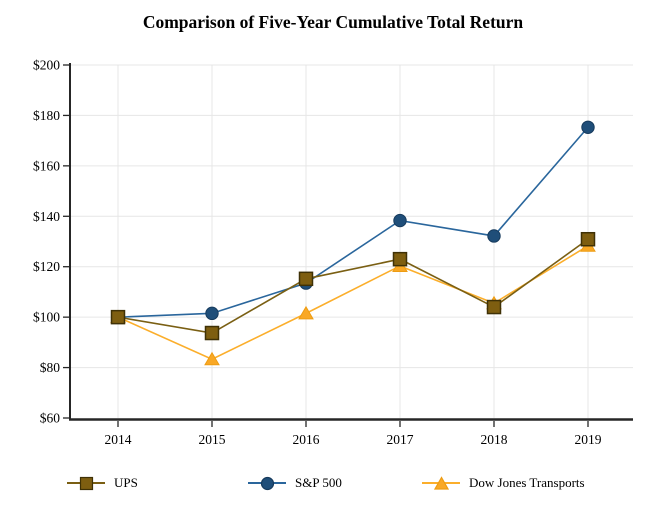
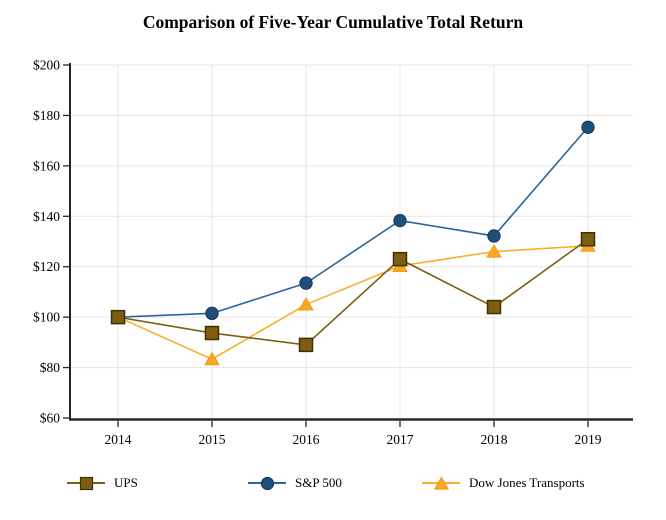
UPS/2016: $115 -> $89
Dow Jones Transports/2016: $102 -> $105
Dow Jones Transports/2018: $106 -> $126
